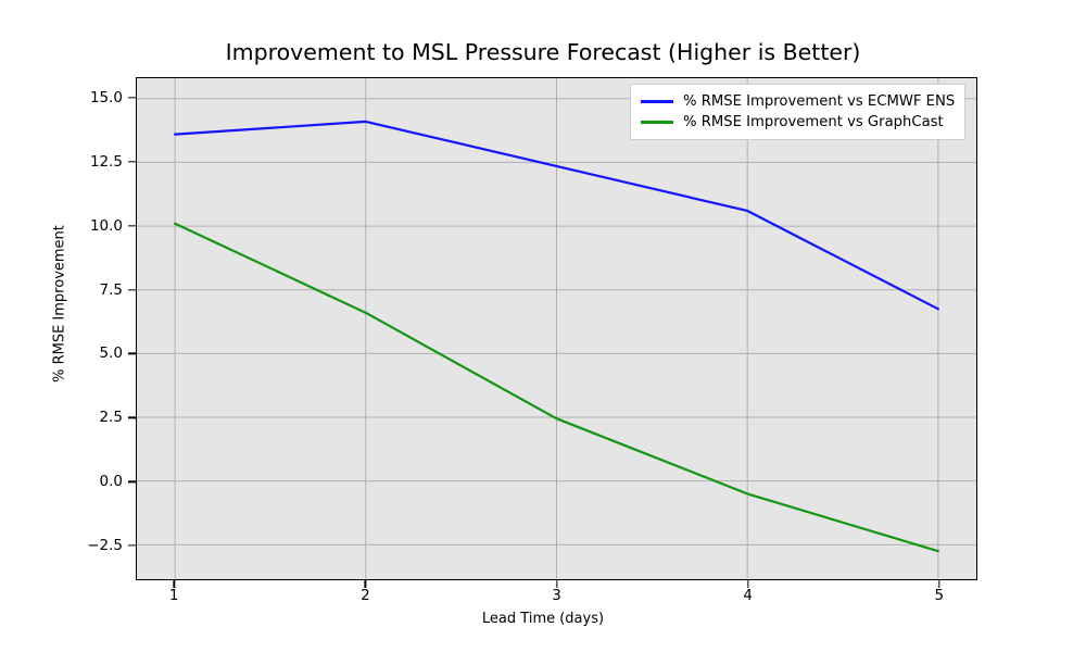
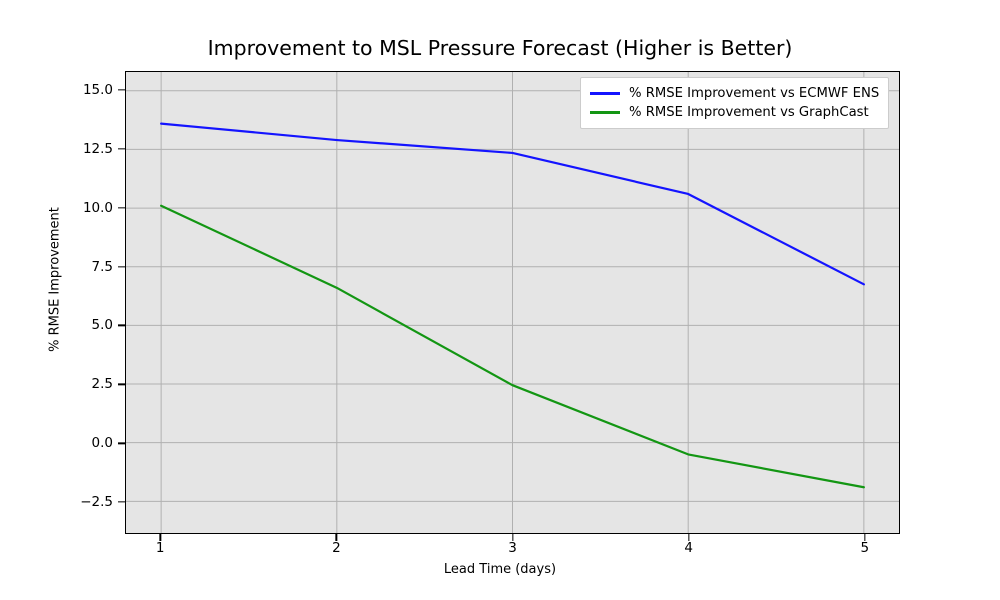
% RMSE Improvement vs ECMWF ENS/2: 14.1 -> 12.9
% RMSE Improvement vs GraphCast/5: -2.8 -> -1.9
